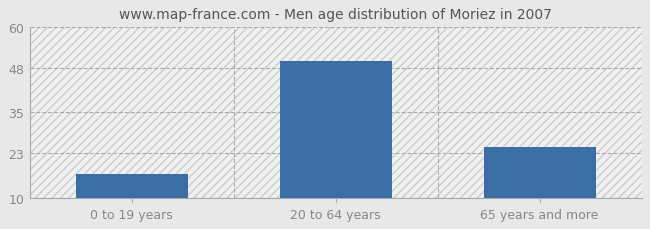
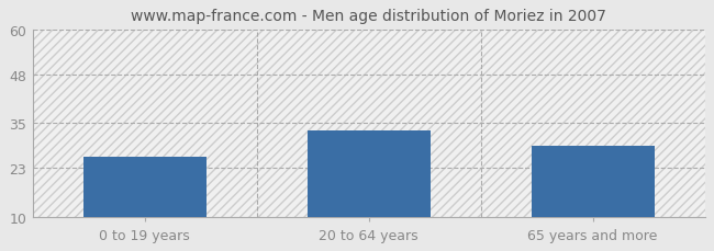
0 to 19 years: 17 -> 26
20 to 64 years: 50 -> 33
65 years and more: 25 -> 29
